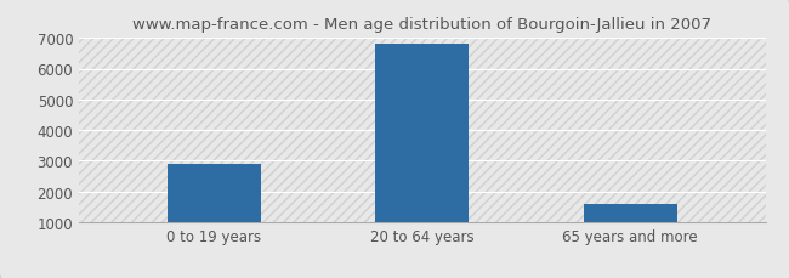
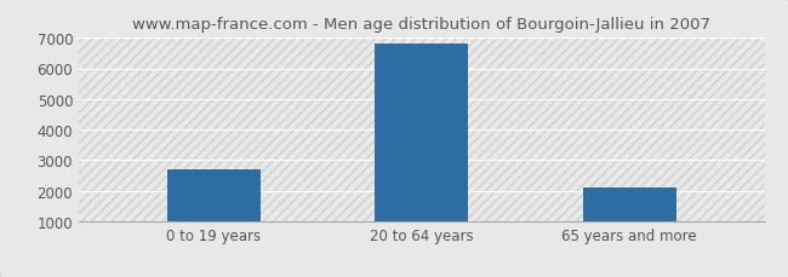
0 to 19 years: 2900 -> 2700
65 years and more: 1600 -> 2100
